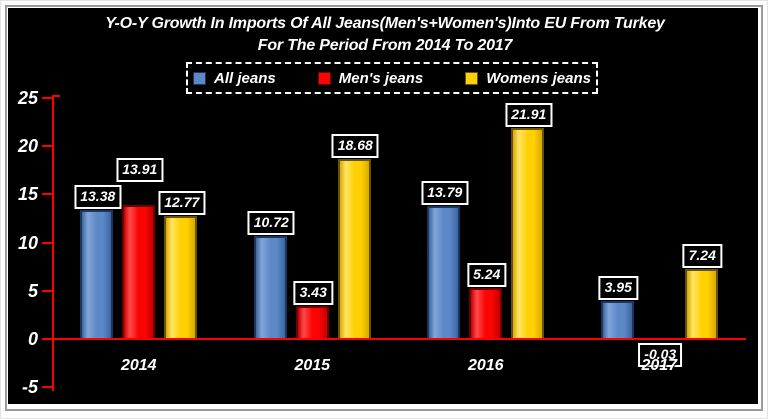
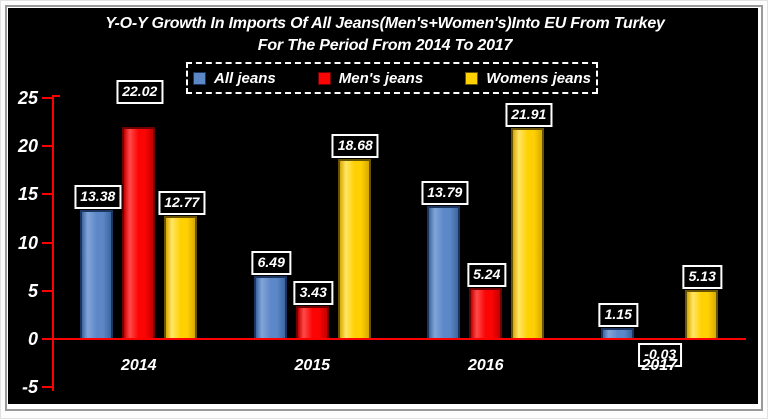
Men's jeans/2014: 13.91 -> 22.02
All jeans/2015: 10.72 -> 6.49
All jeans/2017: 3.95 -> 1.15
Womens jeans/2017: 7.24 -> 5.13
